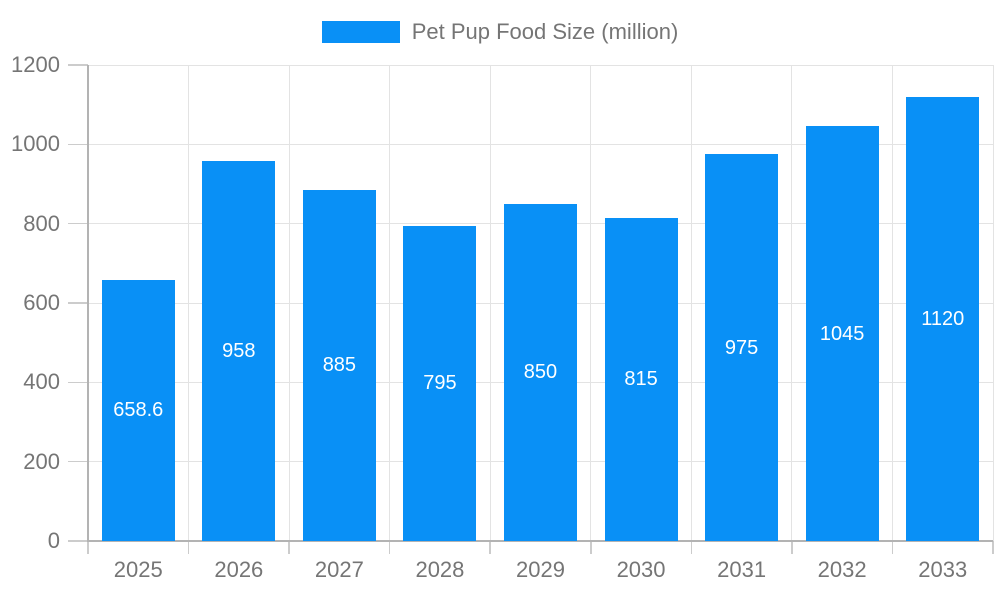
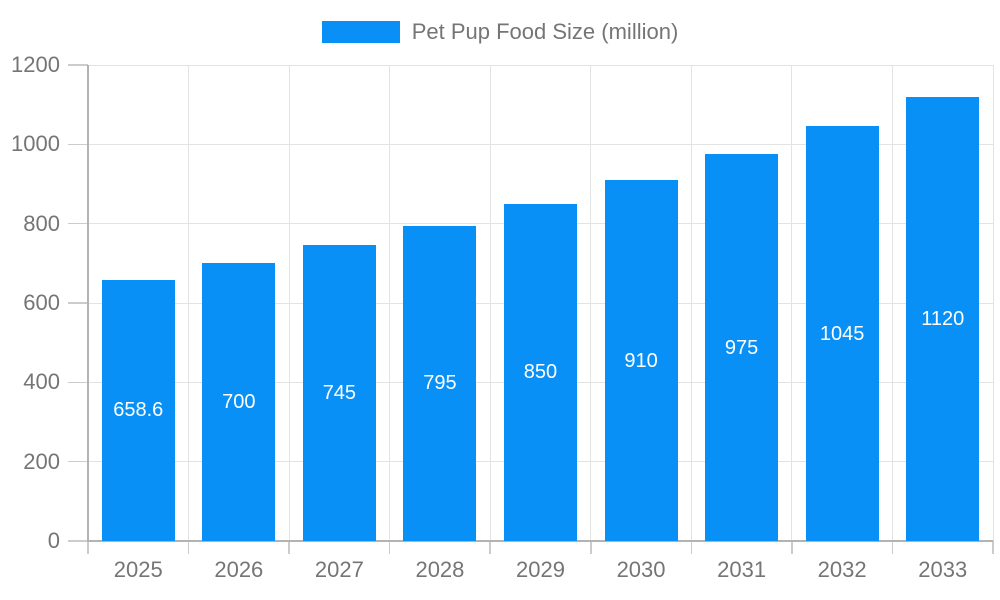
2026: 958 -> 700
2027: 885 -> 745
2030: 815 -> 910
